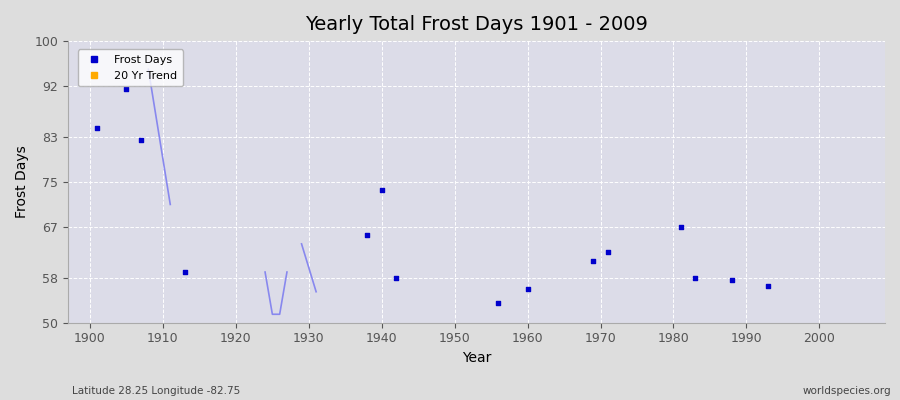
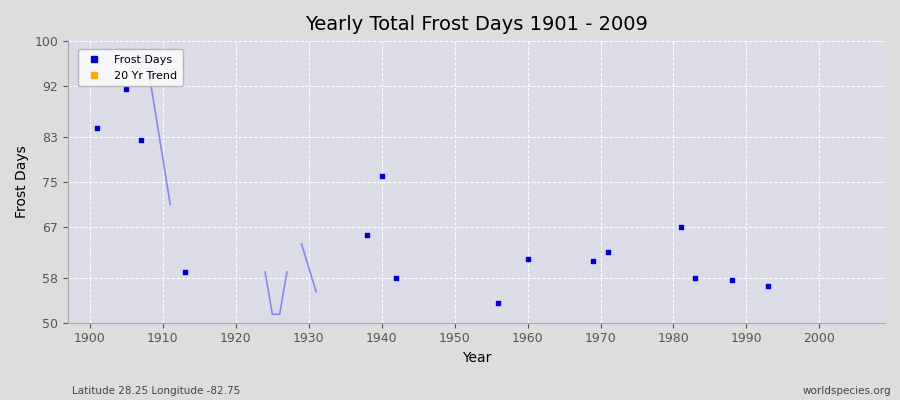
Frost Days/1940: 73.5 -> 76.0
Frost Days/1960: 56.0 -> 61.4
